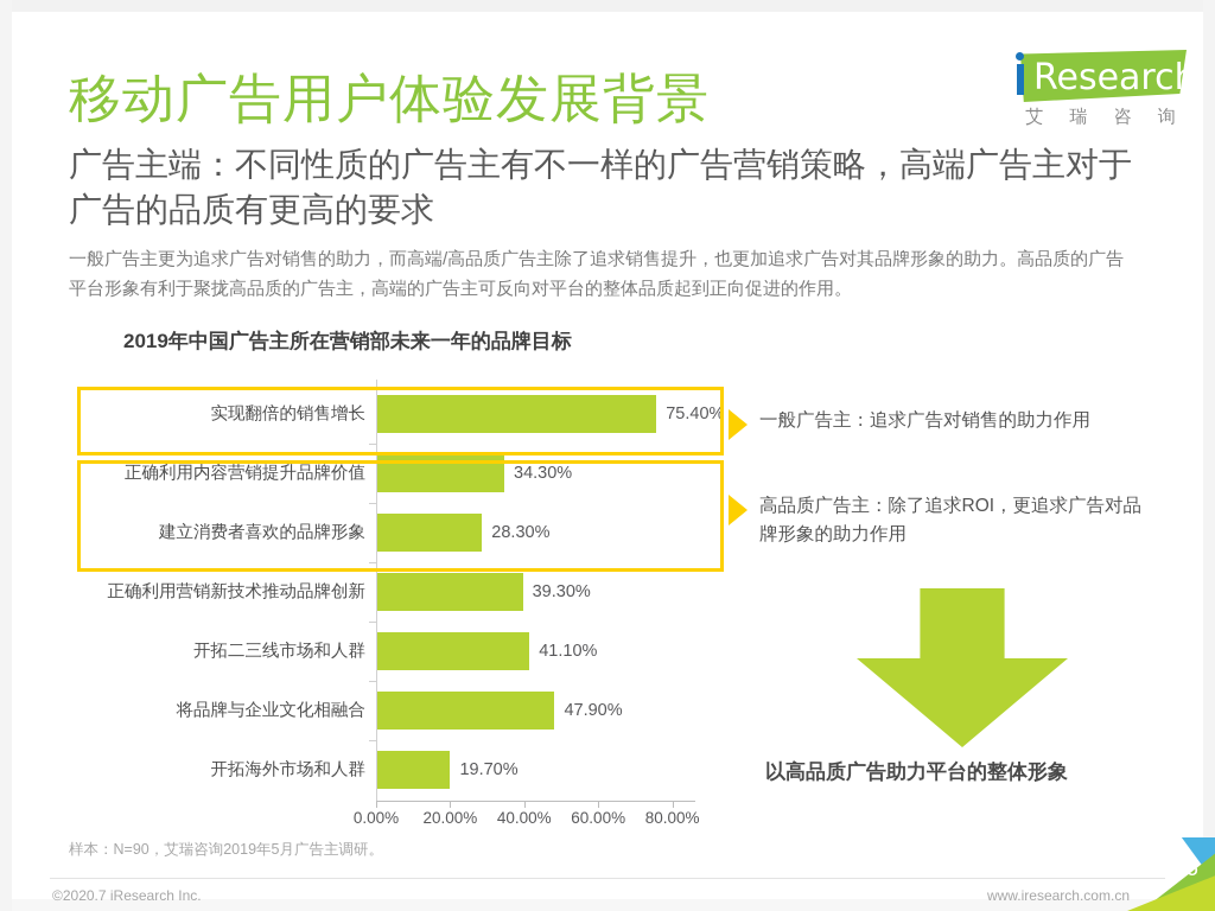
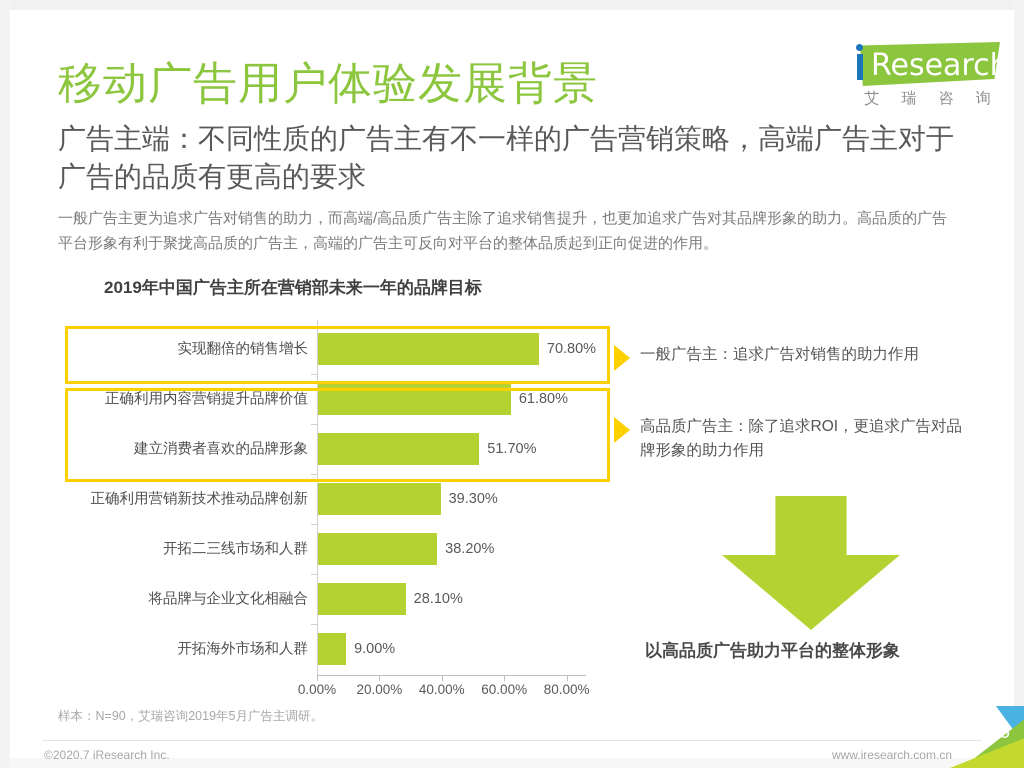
实现翻倍的销售增长: 75.40% -> 70.80%
正确利用内容营销提升品牌价值: 34.30% -> 61.80%
建立消费者喜欢的品牌形象: 28.30% -> 51.70%
开拓二三线市场和人群: 41.10% -> 38.20%
将品牌与企业文化相融合: 47.90% -> 28.10%
开拓海外市场和人群: 19.70% -> 9.00%
